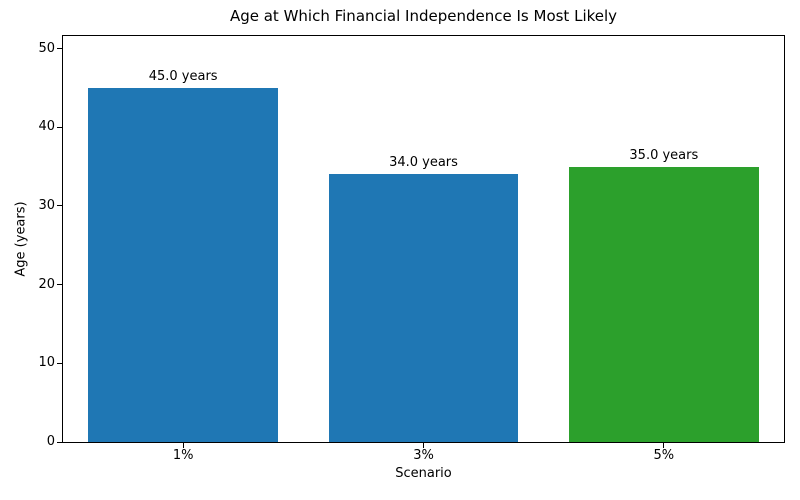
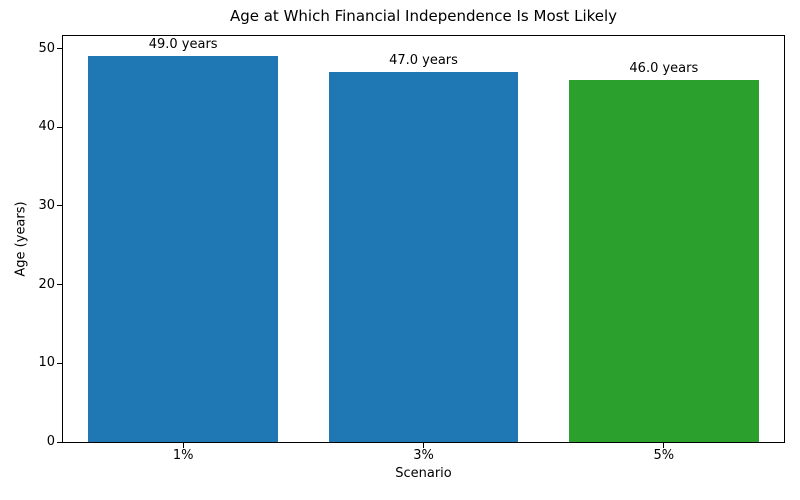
1%: 45.0 -> 49.0
3%: 34.0 -> 47.0
5%: 35.0 -> 46.0
